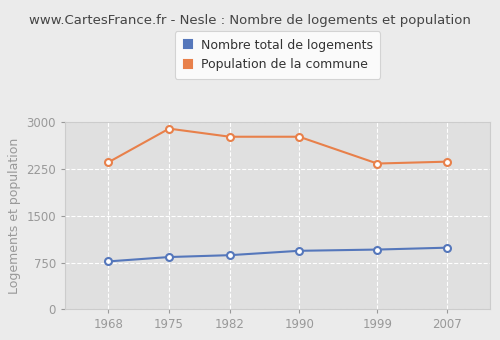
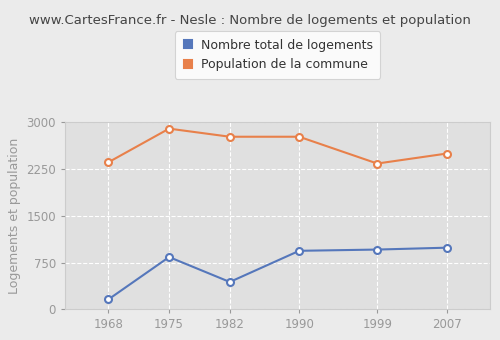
Nombre total de logements/1968: 770 -> 160
Nombre total de logements/1982: 870 -> 440
Population de la commune/2007: 2370 -> 2500
